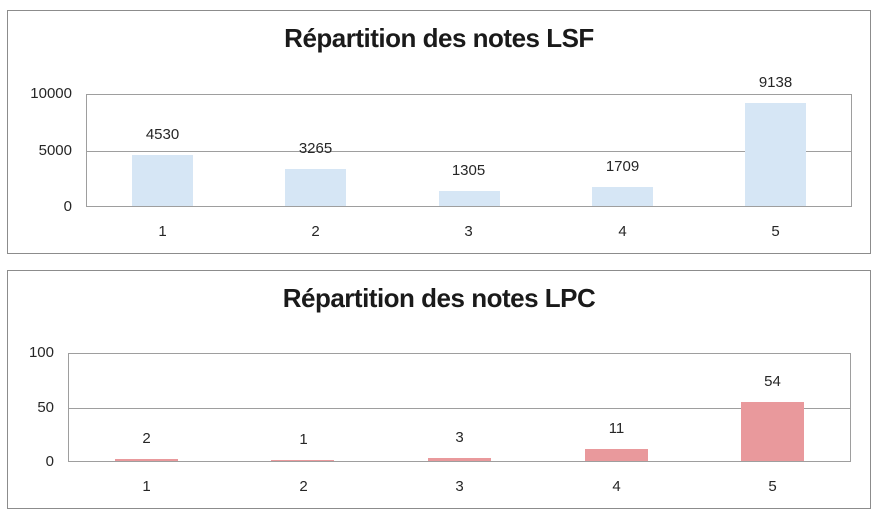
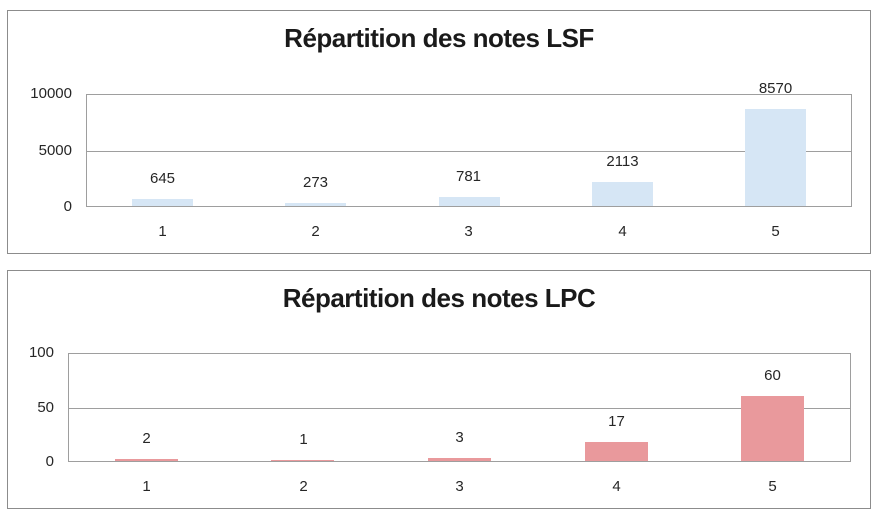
Répartition des notes LSF/1: 4530 -> 645
Répartition des notes LSF/2: 3265 -> 273
Répartition des notes LSF/3: 1305 -> 781
Répartition des notes LSF/4: 1709 -> 2113
Répartition des notes LSF/5: 9138 -> 8570
Répartition des notes LPC/4: 11 -> 17
Répartition des notes LPC/5: 54 -> 60
